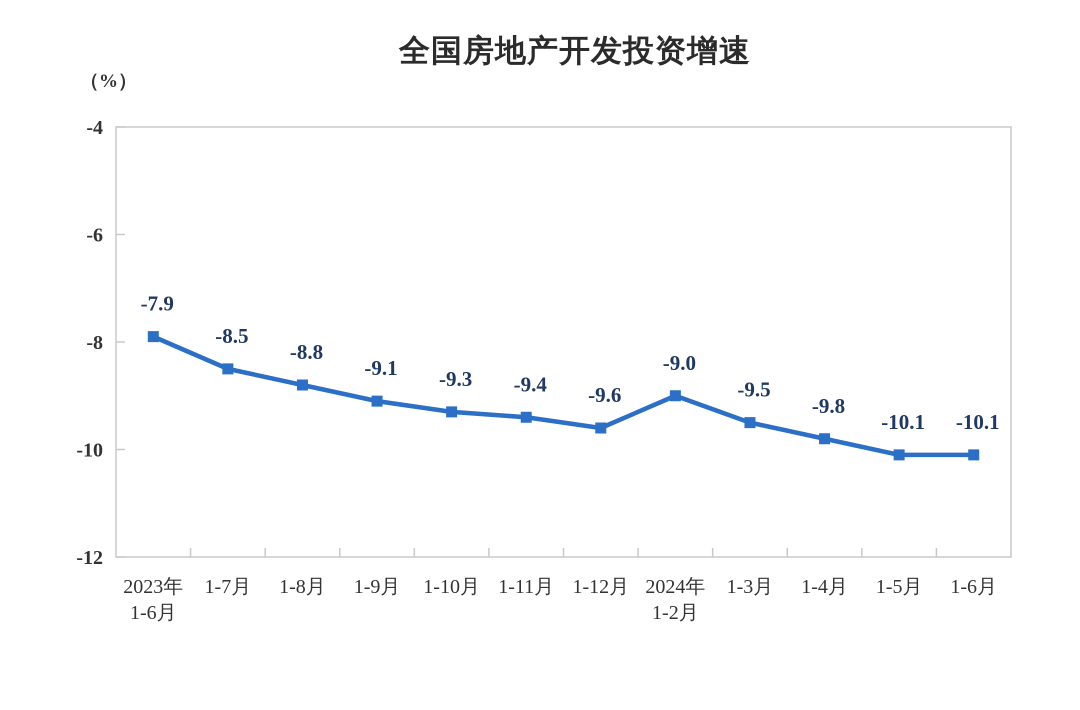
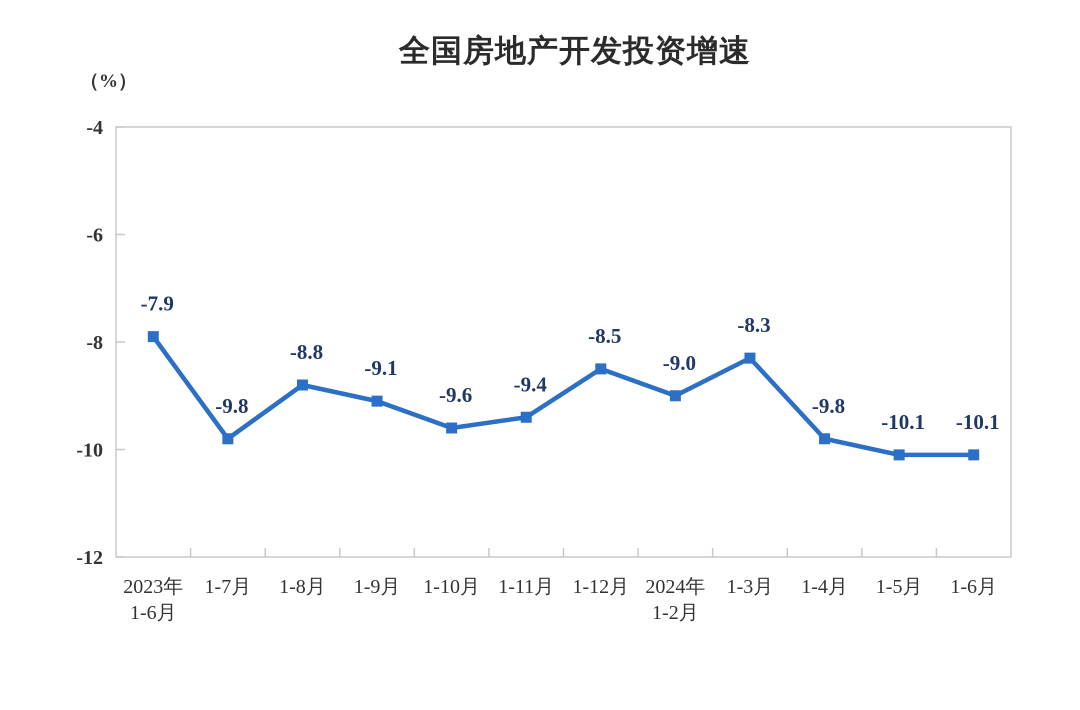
1-7月: -8.5 -> -9.8
1-10月: -9.3 -> -9.6
1-12月: -9.6 -> -8.5
1-3月: -9.5 -> -8.3
